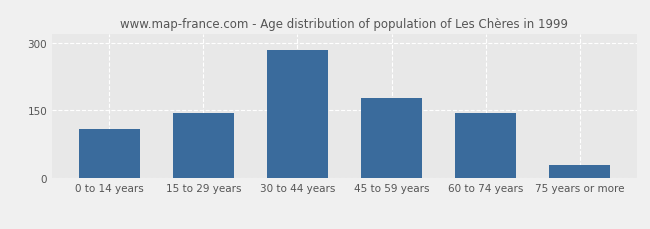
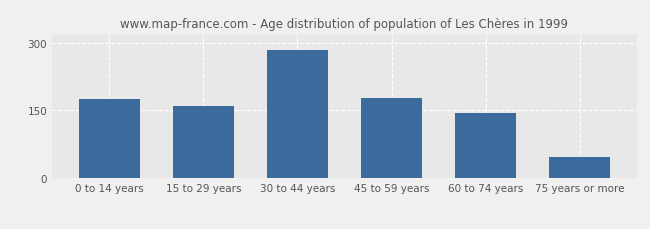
0 to 14 years: 110 -> 175
15 to 29 years: 145 -> 160
75 years or more: 30 -> 47
